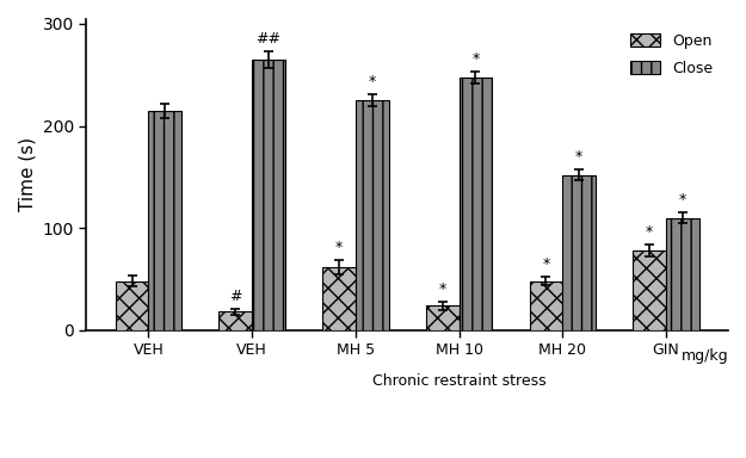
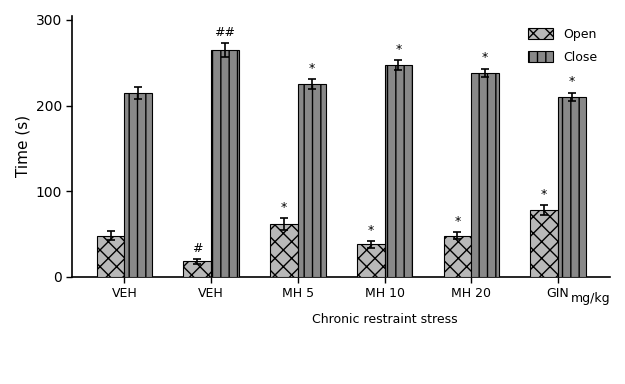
Open/MH 10: 24 -> 38
Close/MH 20: 152 -> 238
Close/GIN: 110 -> 210
